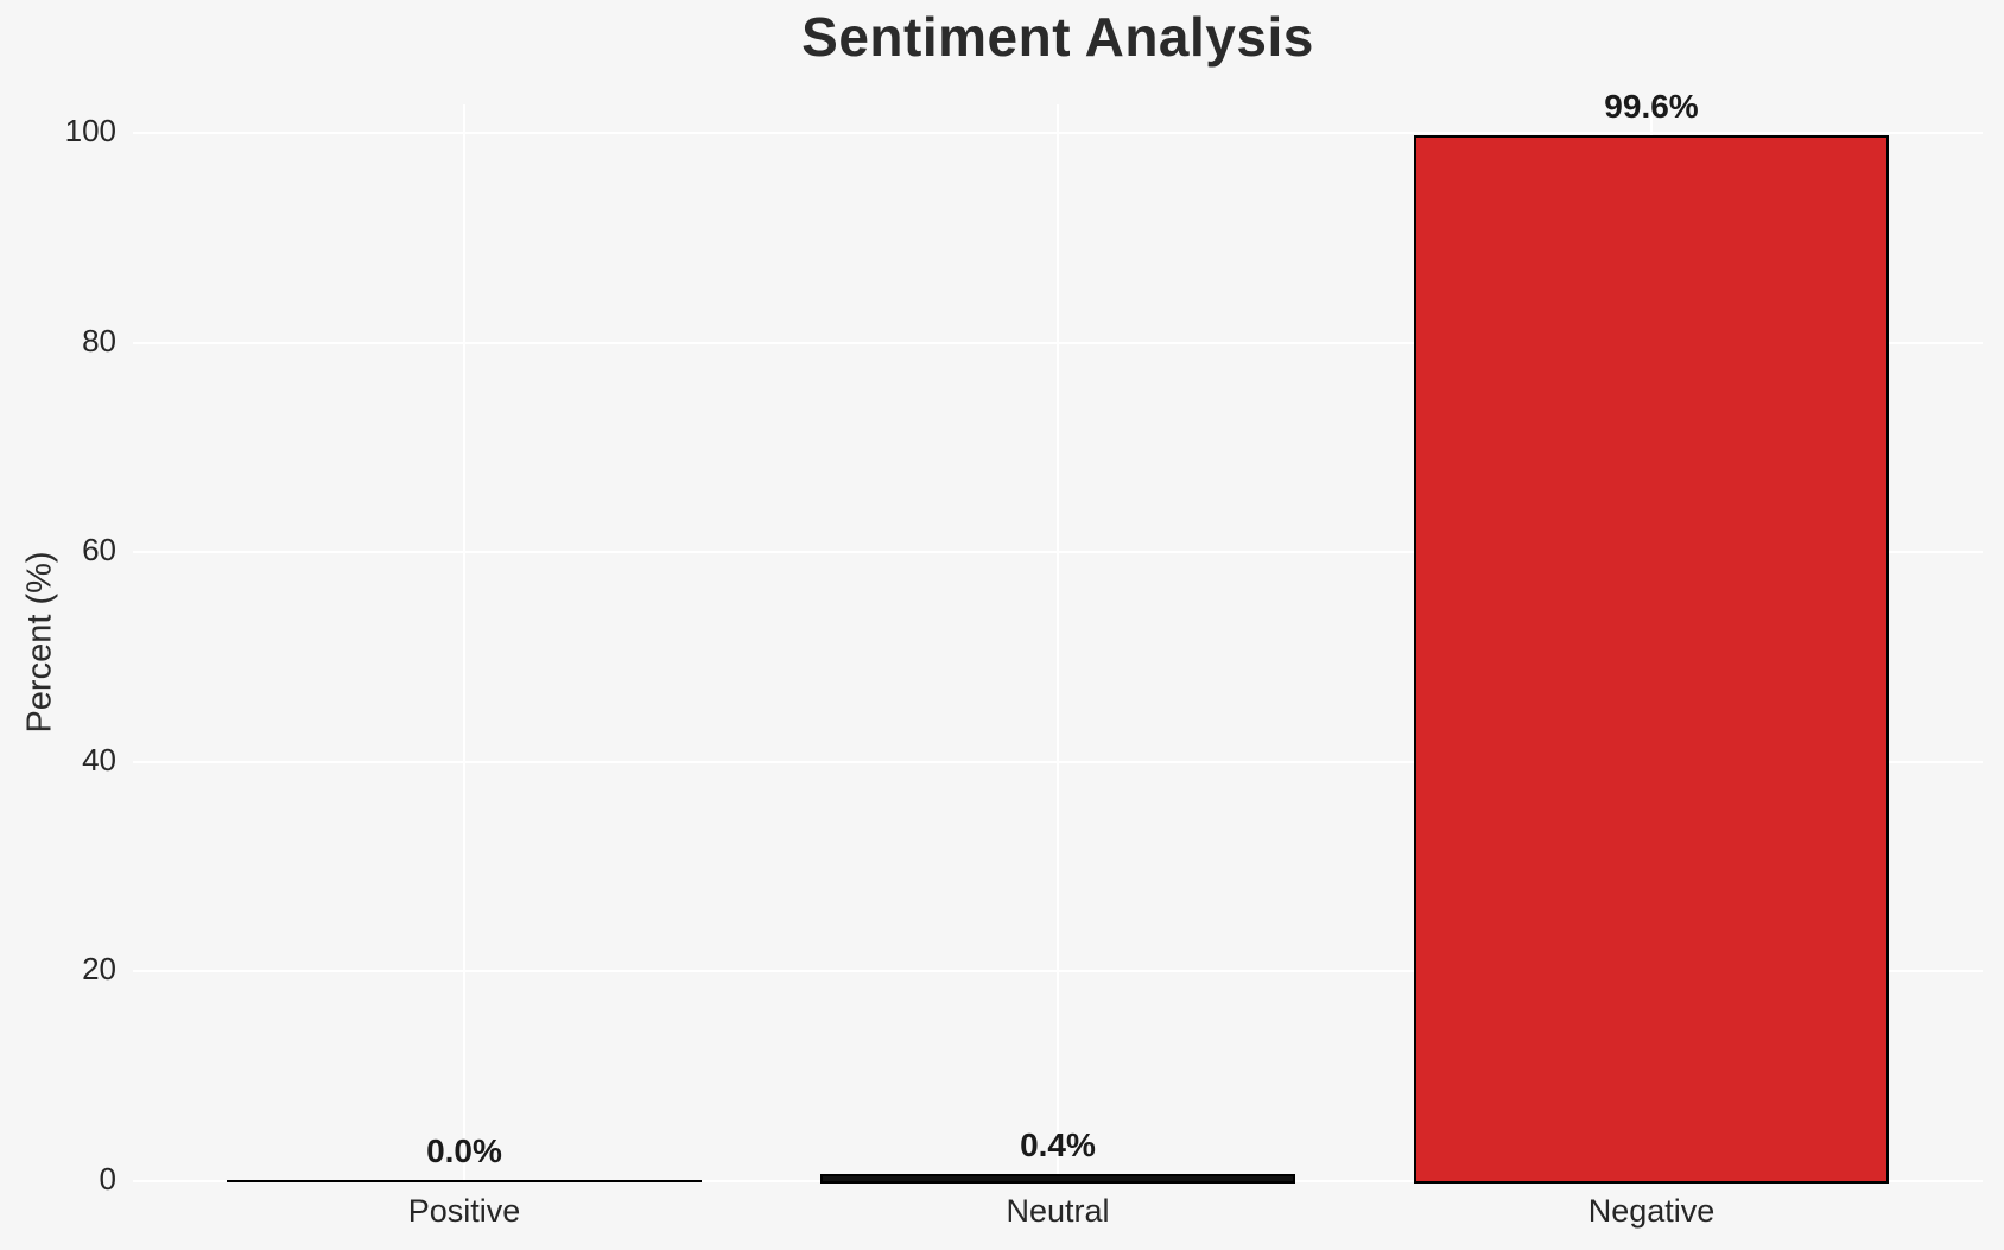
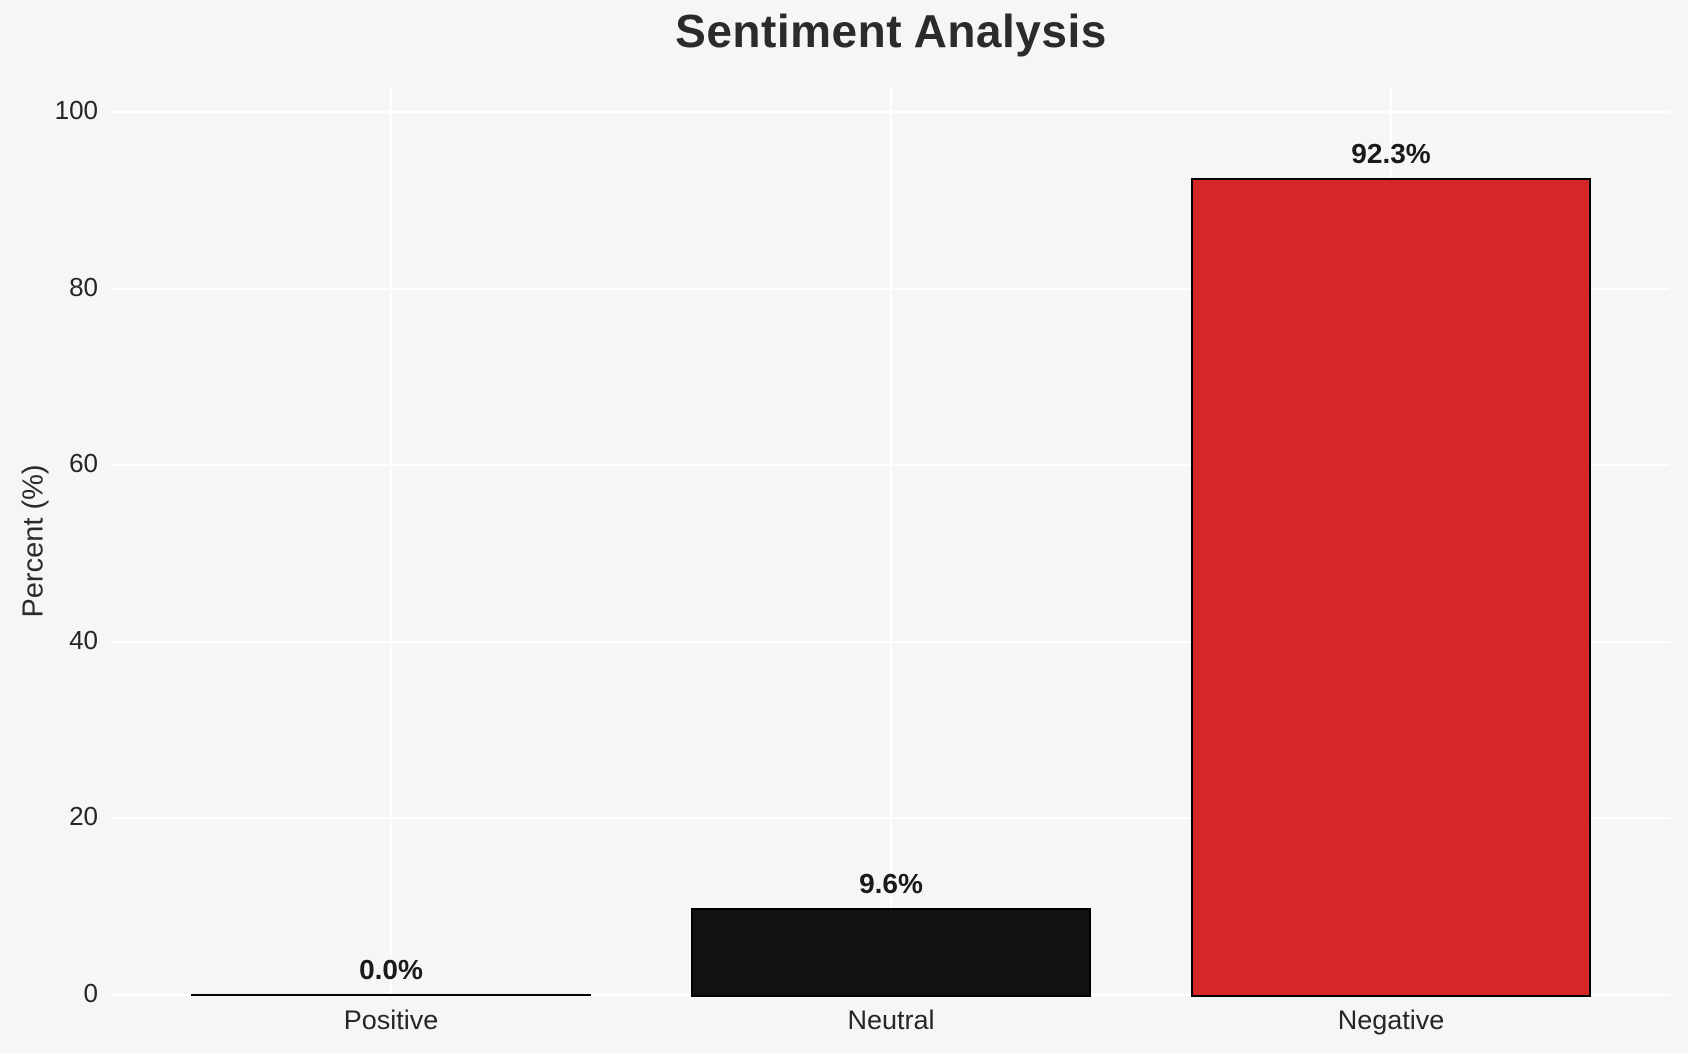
Neutral: 0.4% -> 9.6%
Negative: 99.6% -> 92.3%
